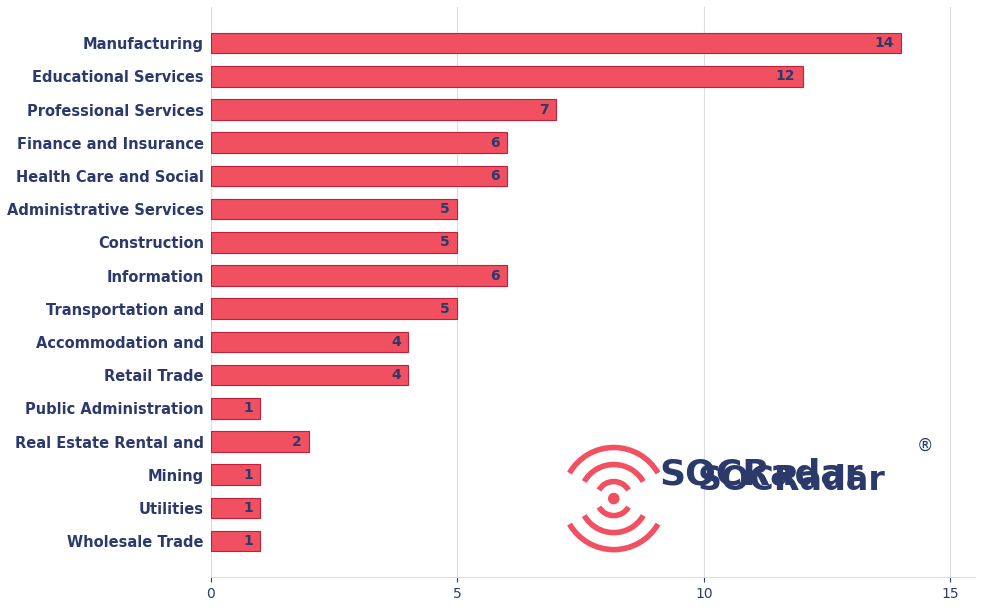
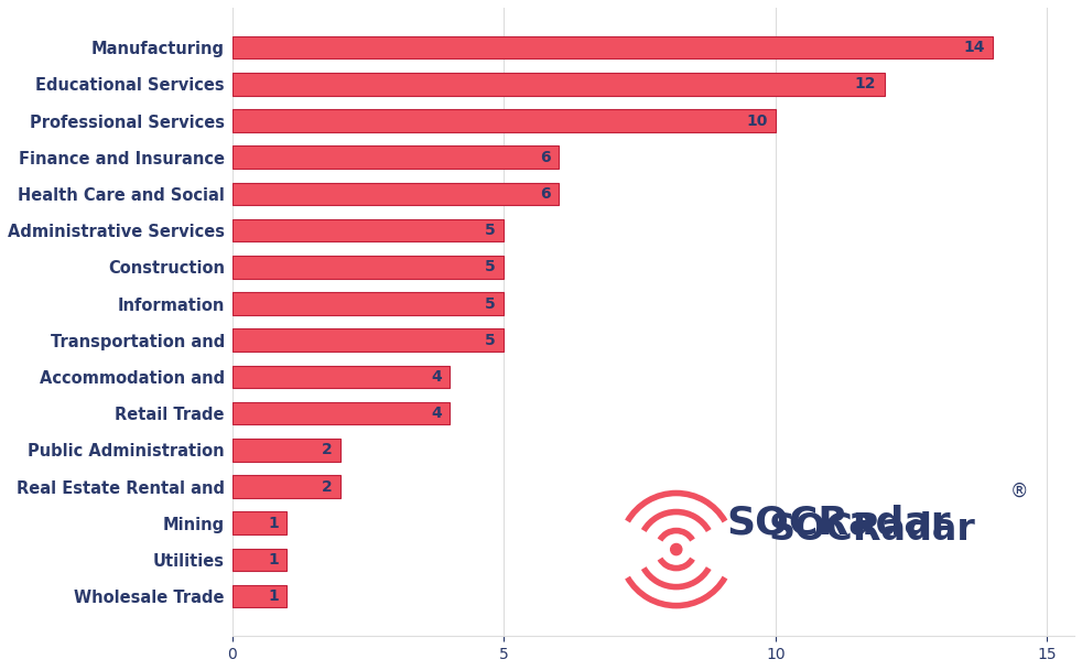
Professional Services: 7 -> 10
Information: 6 -> 5
Public Administration: 1 -> 2
